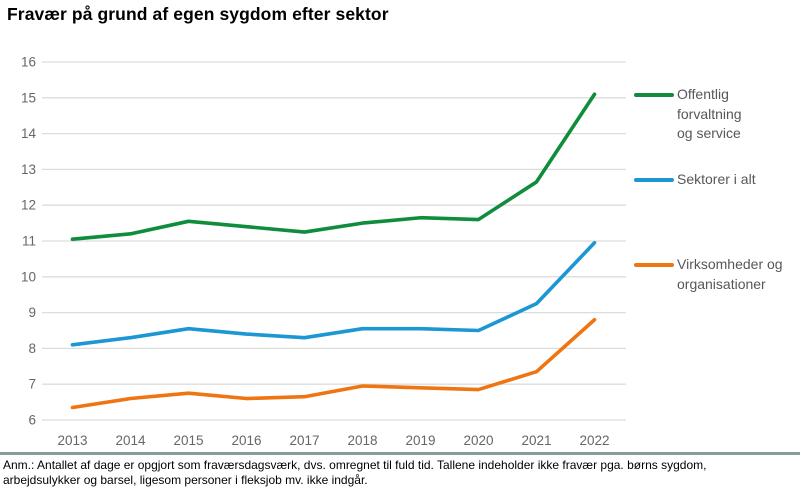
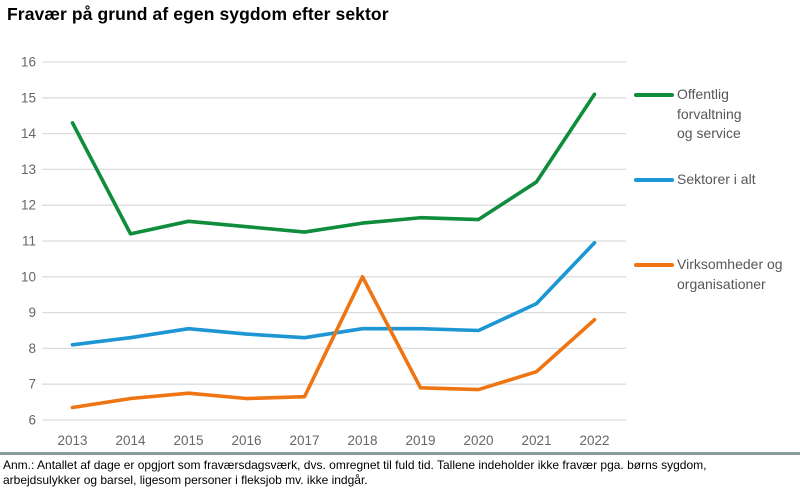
Offentlig forvaltning og service/2013: 11.1 -> 14.3
Virksomheder og organisationer/2018: 7.0 -> 10.0
